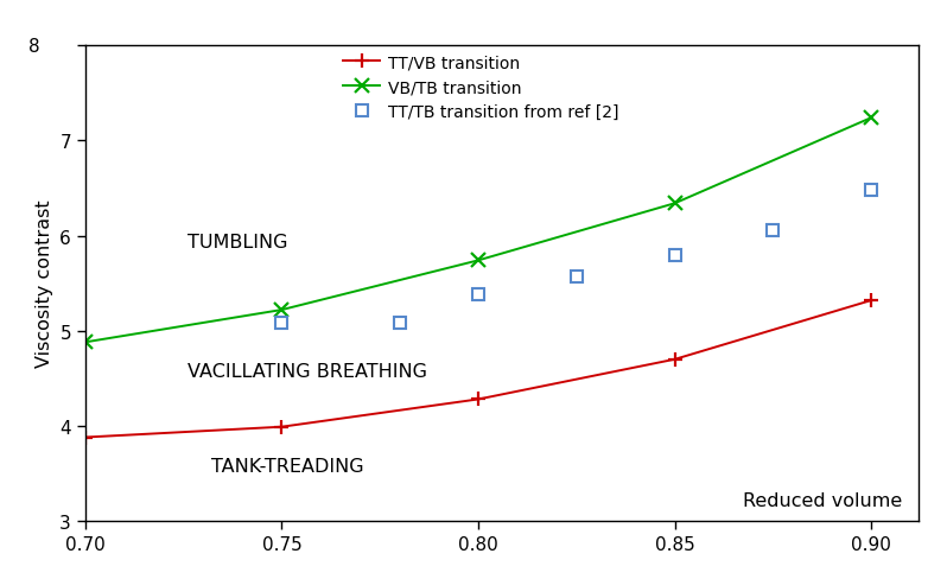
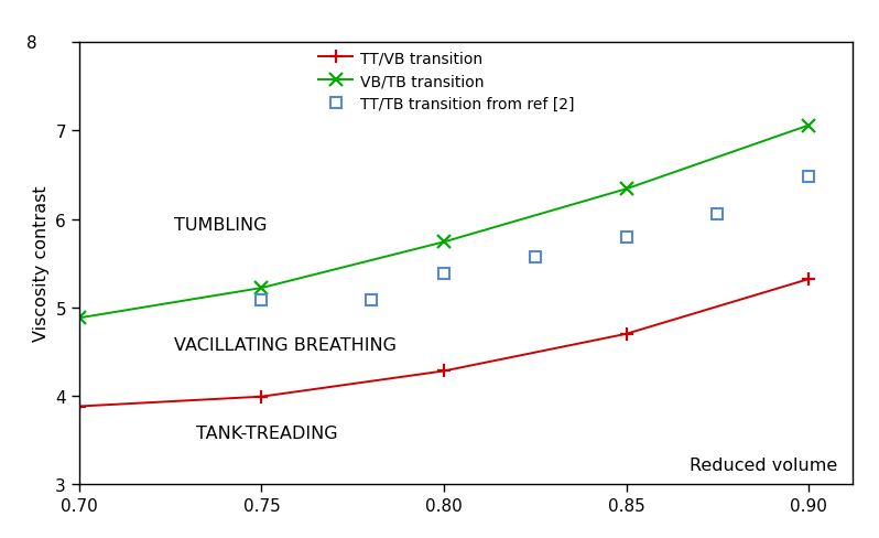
VB/TB transition/0.90: 7.24 -> 7.06
